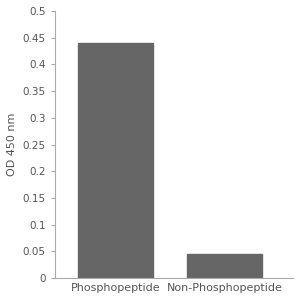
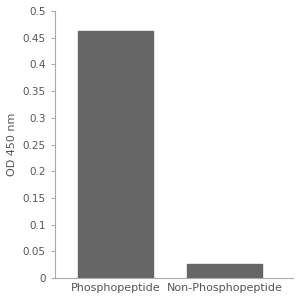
Phosphopeptide: 0.440 -> 0.462
Non-Phosphopeptide: 0.045 -> 0.026
